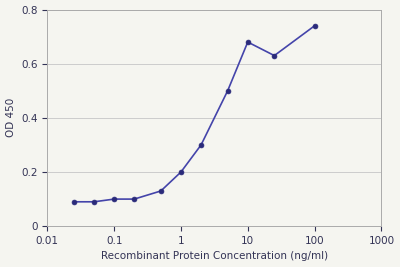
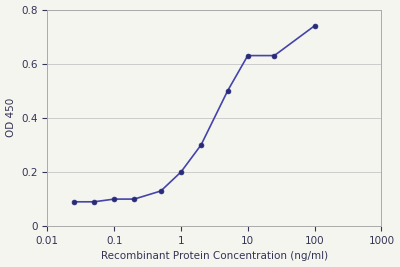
10: 0.68 -> 0.63
